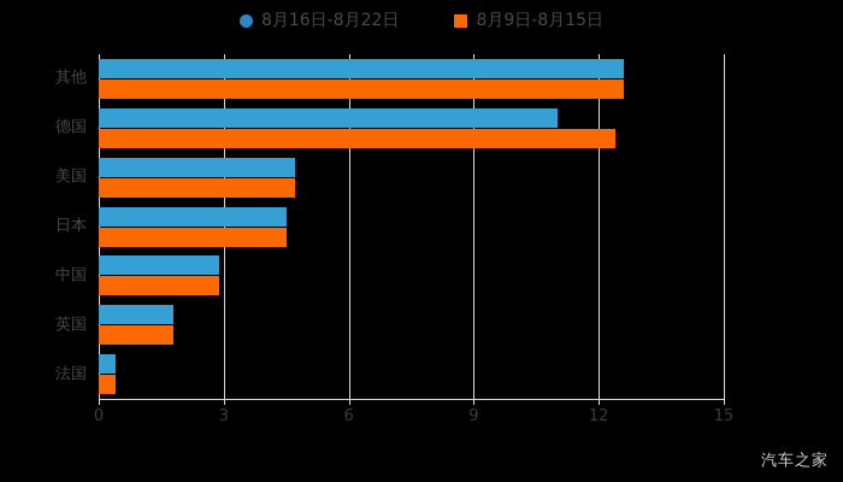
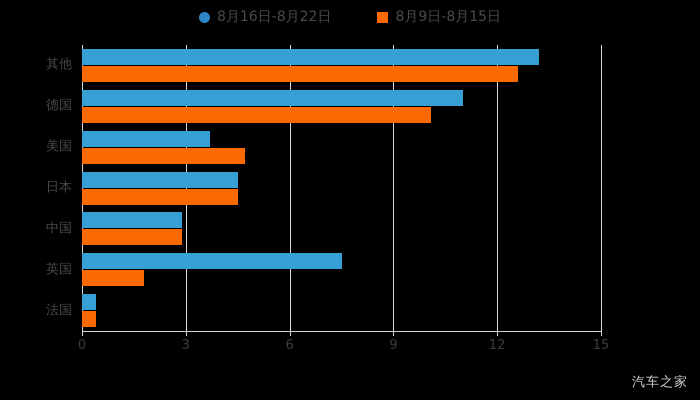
8月16日-8月22日/其他: 12.6 -> 13.2
8月9日-8月15日/德国: 12.4 -> 10.1
8月16日-8月22日/美国: 4.7 -> 3.7
8月16日-8月22日/英国: 1.8 -> 7.5
